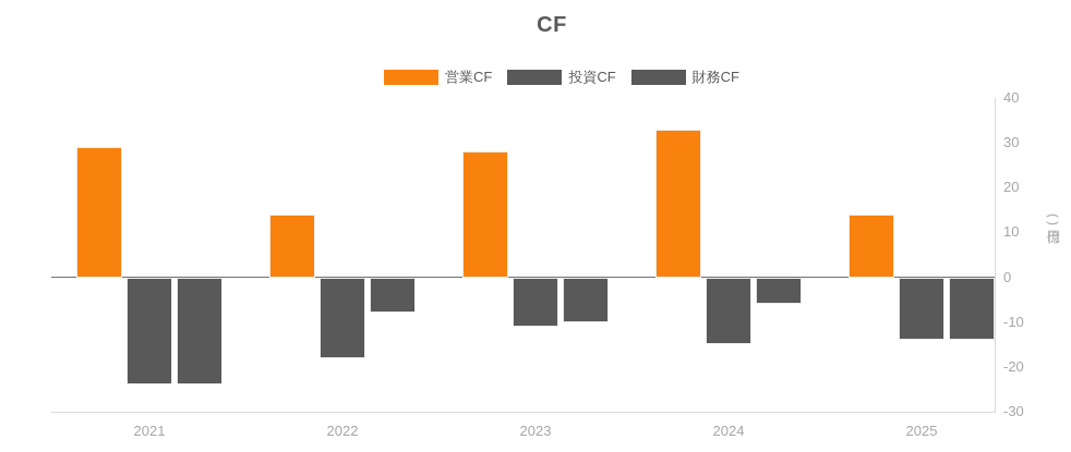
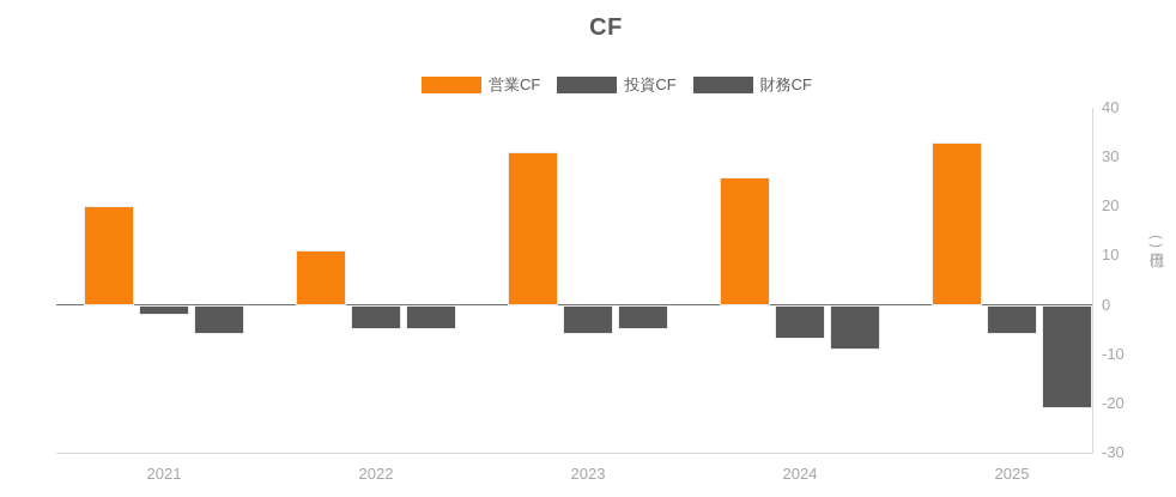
営業CF/2021: 29 -> 20
投資CF/2021: -24 -> -2
財務CF/2021: -24 -> -6
営業CF/2022: 14 -> 11
投資CF/2022: -18 -> -5
財務CF/2022: -8 -> -5
営業CF/2023: 28 -> 31
投資CF/2023: -11 -> -6
財務CF/2023: -10 -> -5
営業CF/2024: 33 -> 26
投資CF/2024: -15 -> -7
財務CF/2024: -6 -> -9
営業CF/2025: 14 -> 33
投資CF/2025: -14 -> -6
財務CF/2025: -14 -> -21
